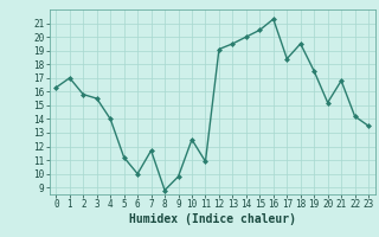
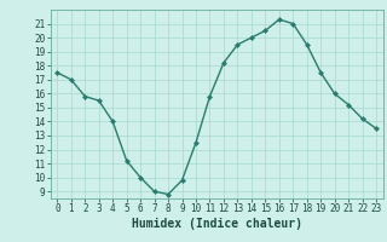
0: 16.3 -> 17.5
7: 11.7 -> 9.0
11: 10.9 -> 15.8
12: 19.1 -> 18.2
17: 18.4 -> 21.0
20: 15.2 -> 16.0
21: 16.8 -> 15.2
